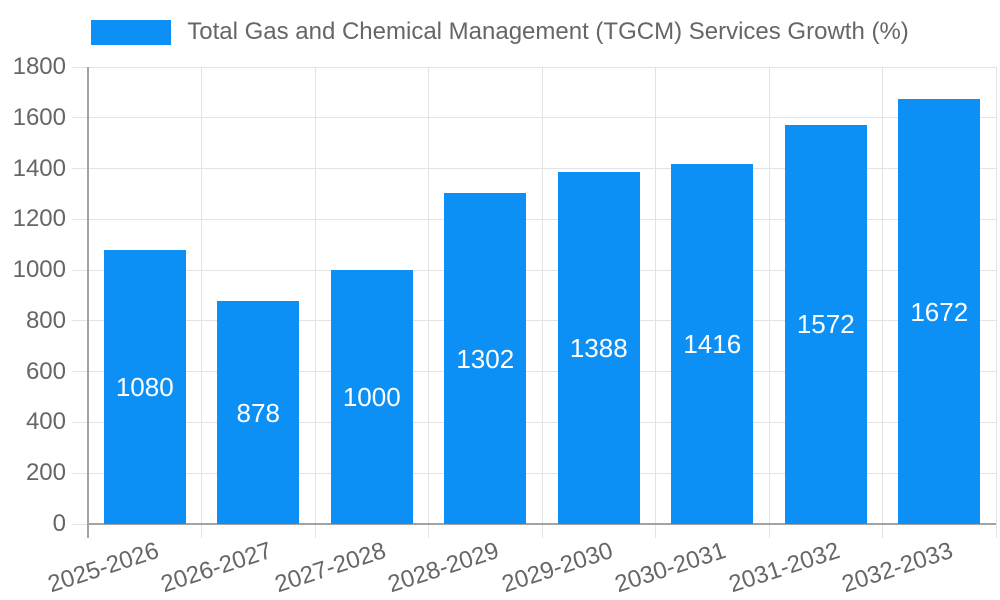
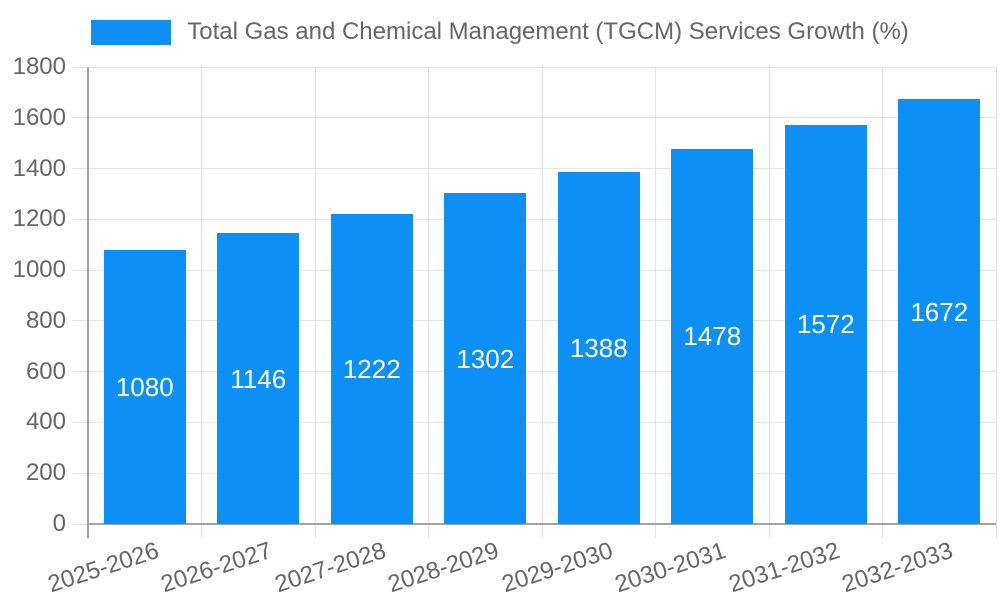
2026-2027: 878 -> 1146
2027-2028: 1000 -> 1222
2030-2031: 1416 -> 1478
